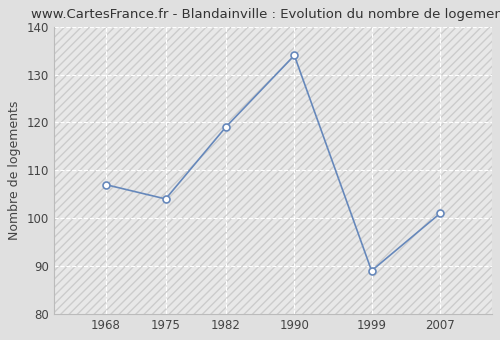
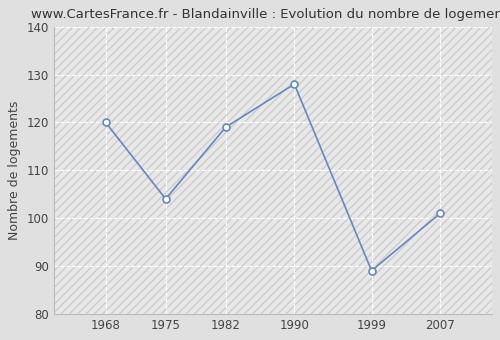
1968: 107 -> 120
1990: 134 -> 128
